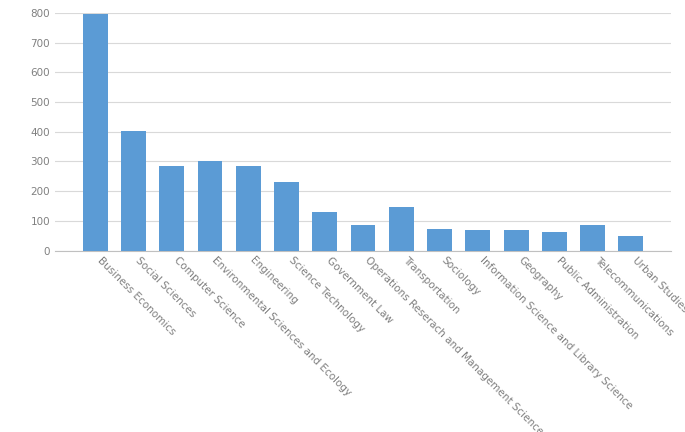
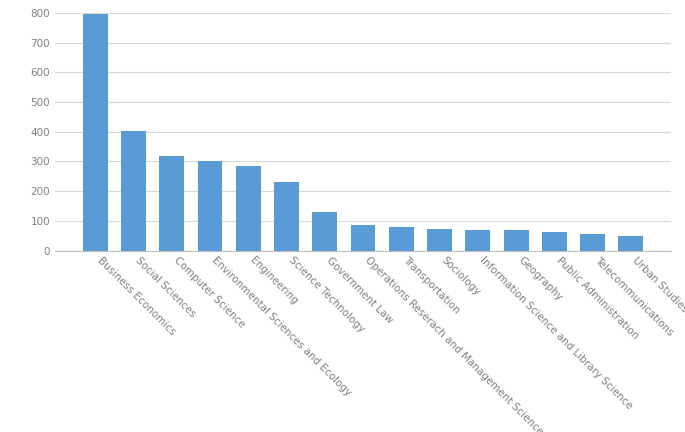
Computer Science: 285 -> 318
Transportation: 145 -> 78
Telecommunications: 85 -> 57
